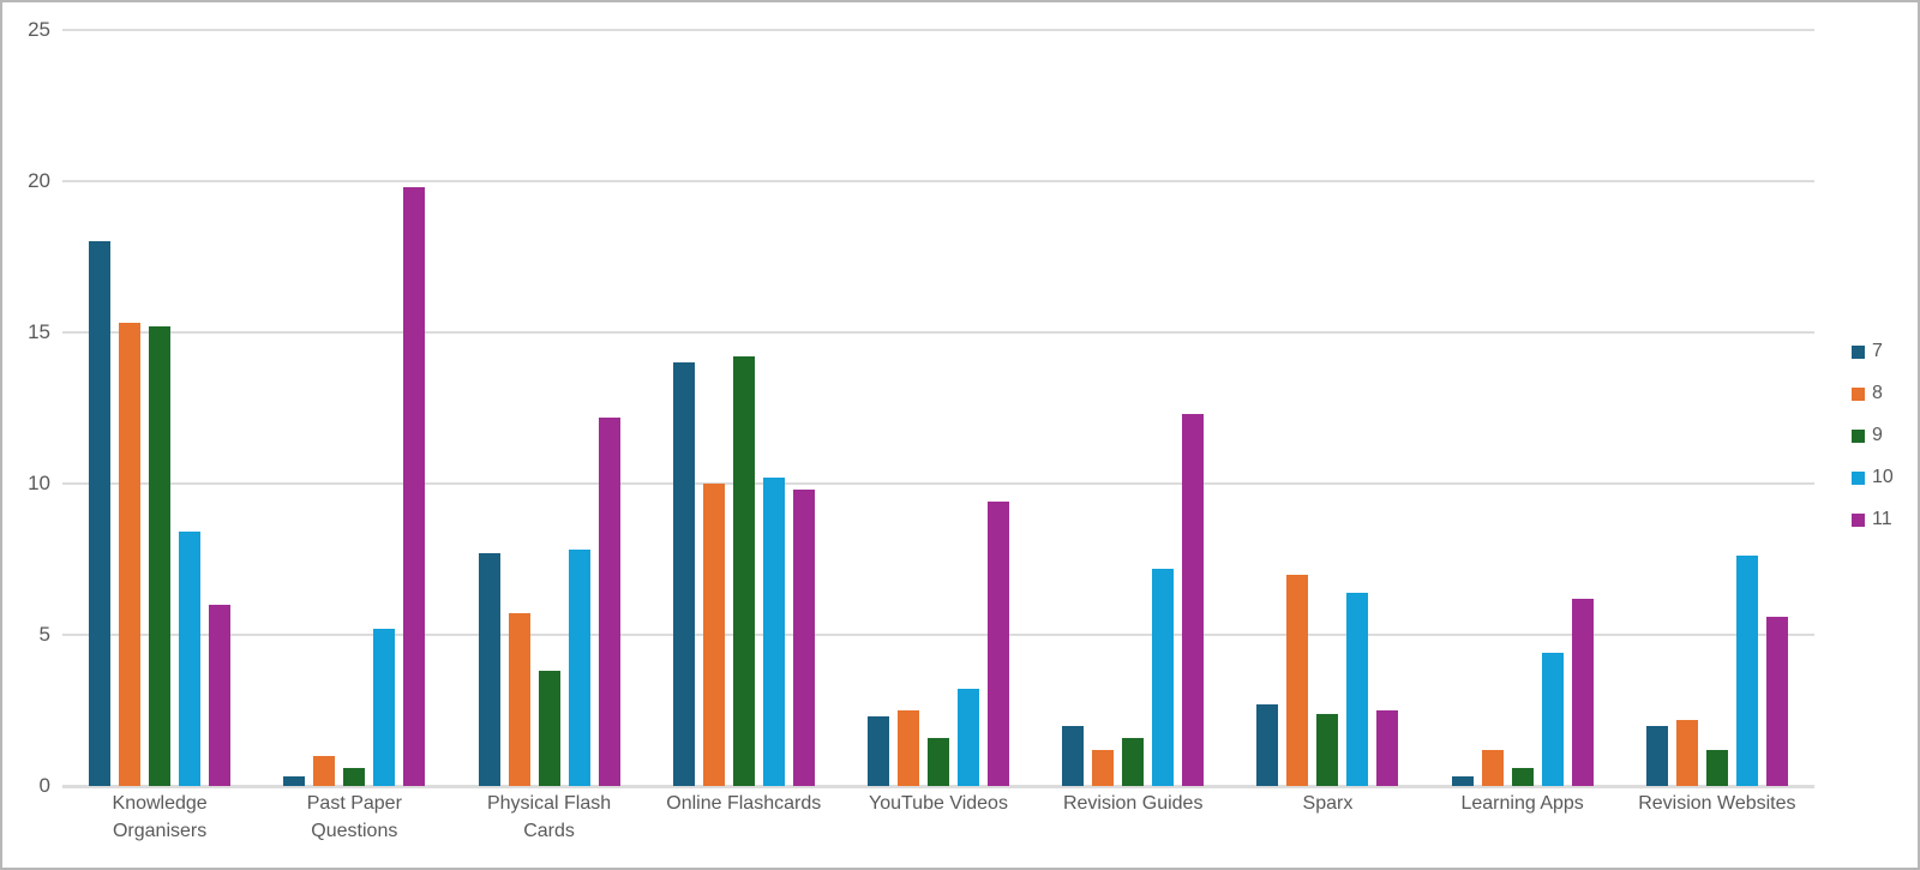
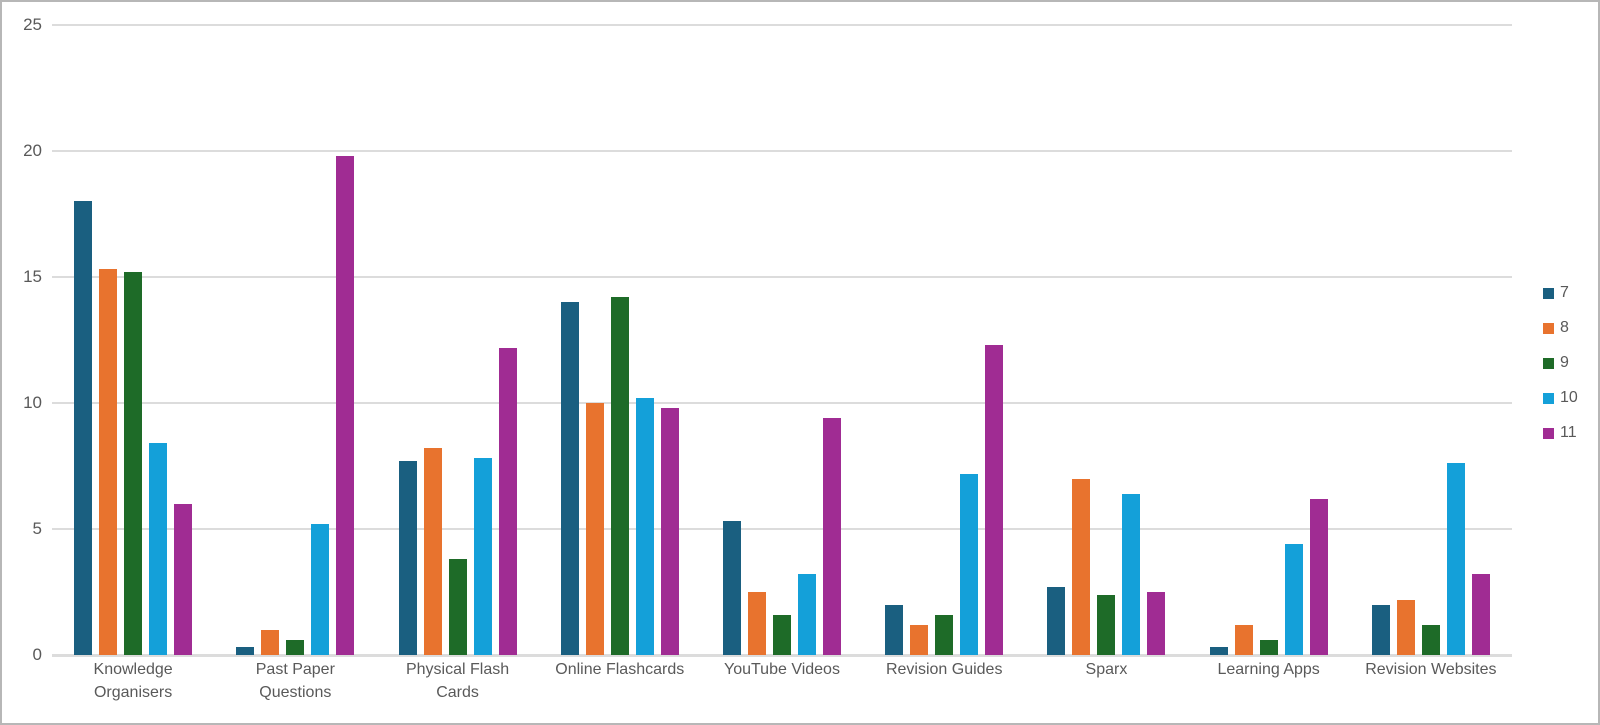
8/Physical Flash Cards: 5.7 -> 8.2
7/YouTube Videos: 2.3 -> 5.3
11/Revision Websites: 5.6 -> 3.2
